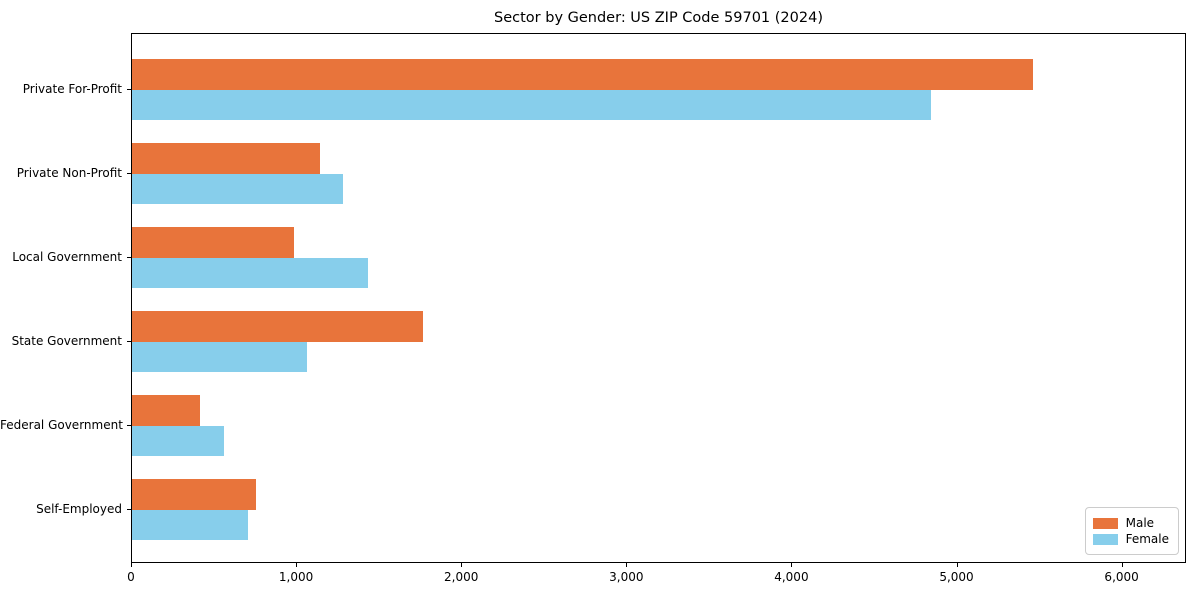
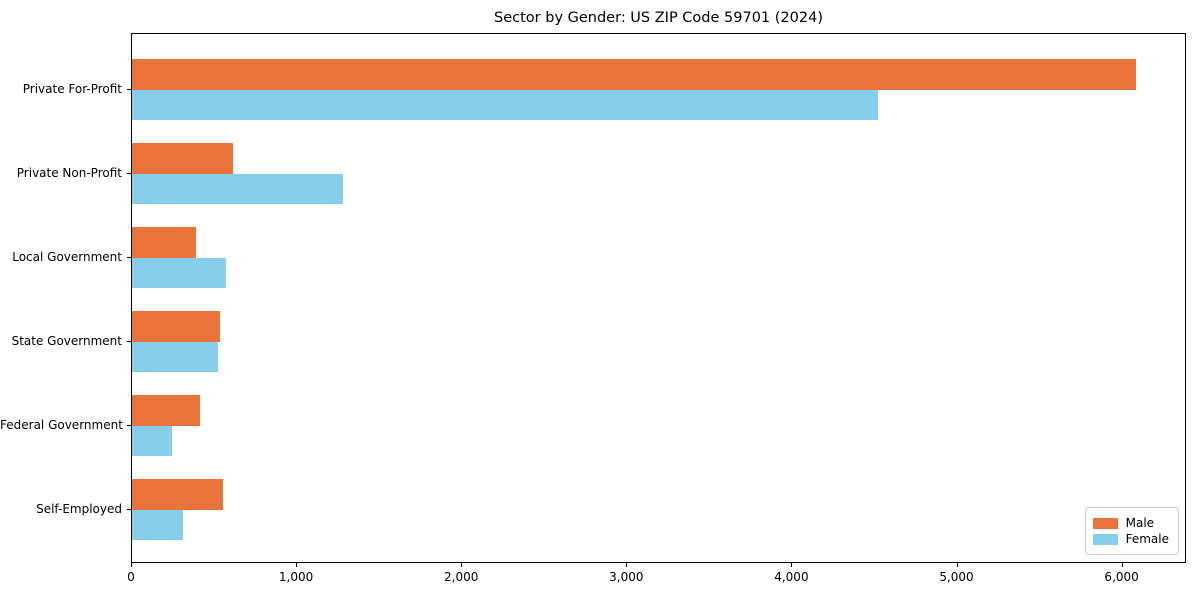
Male/Private For-Profit: 5460 -> 6080
Female/Private For-Profit: 4840 -> 4520
Male/Private Non-Profit: 1140 -> 610
Male/Local Government: 980 -> 390
Female/Local Government: 1430 -> 570
Male/State Government: 1760 -> 530
Female/State Government: 1060 -> 520
Female/Federal Government: 560 -> 240
Male/Self-Employed: 750 -> 550
Female/Self-Employed: 700 -> 310
